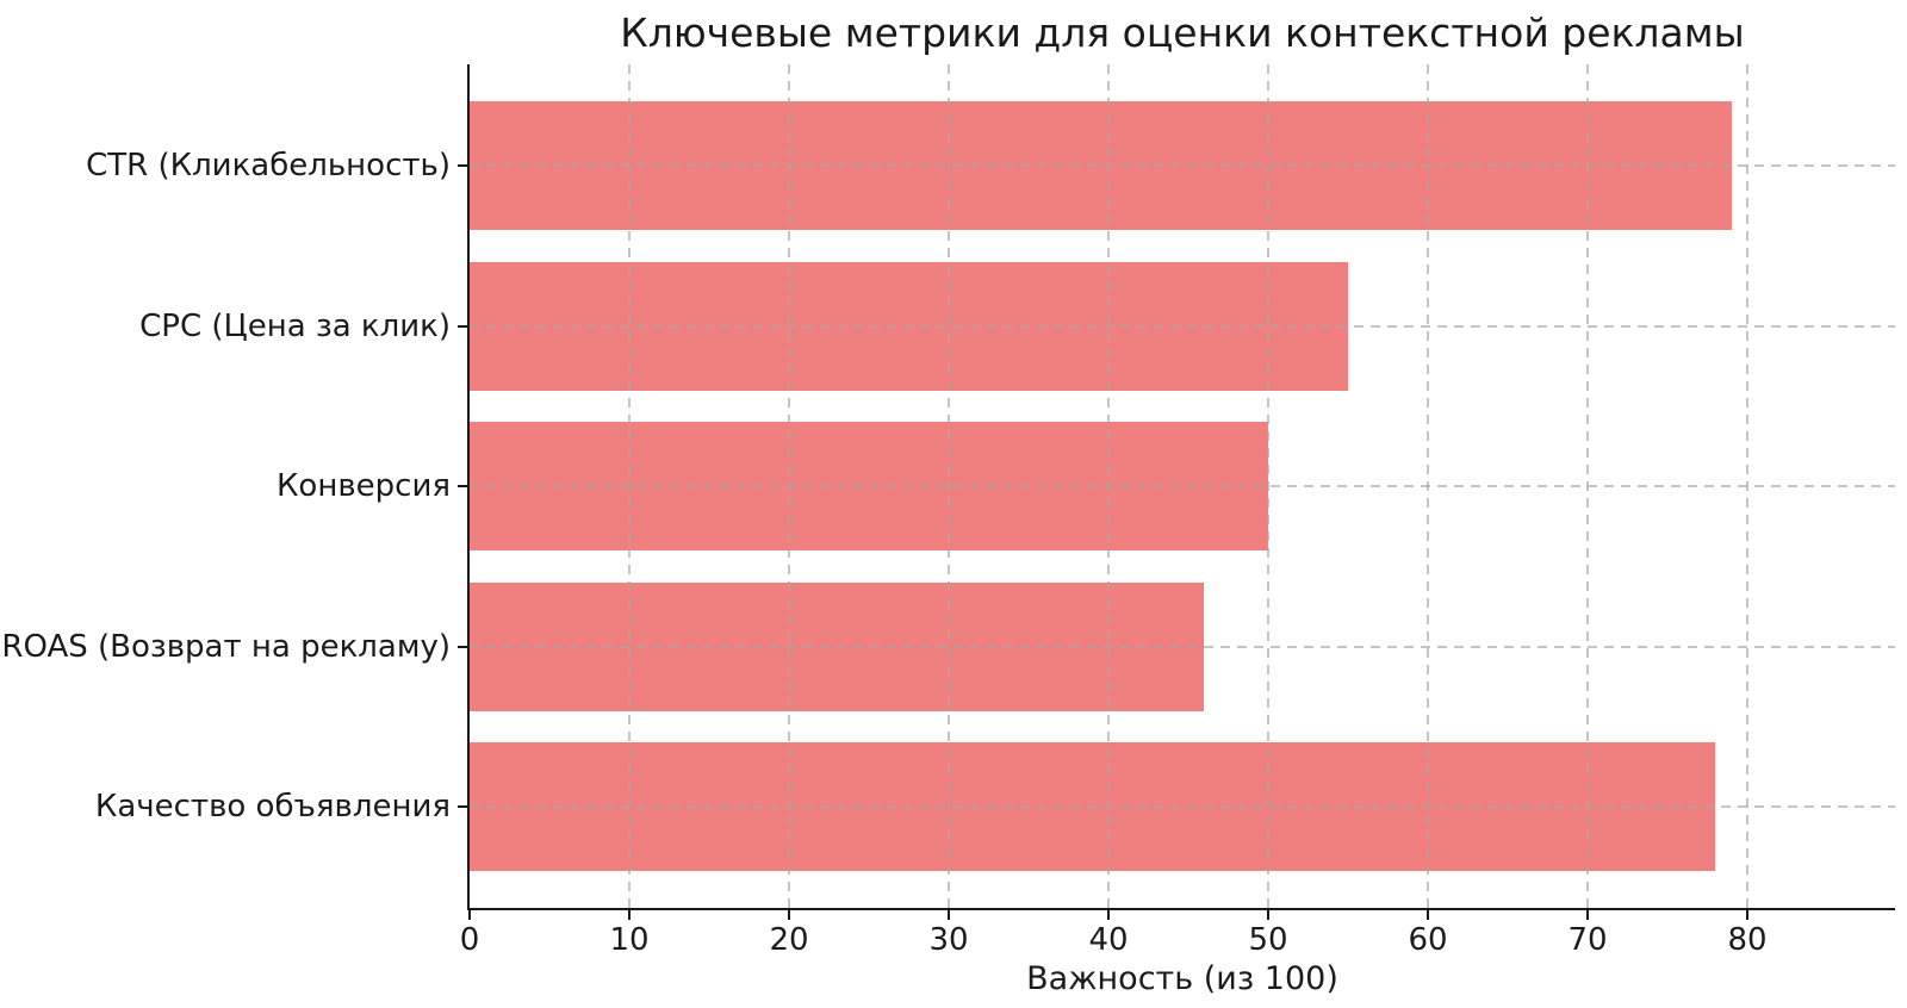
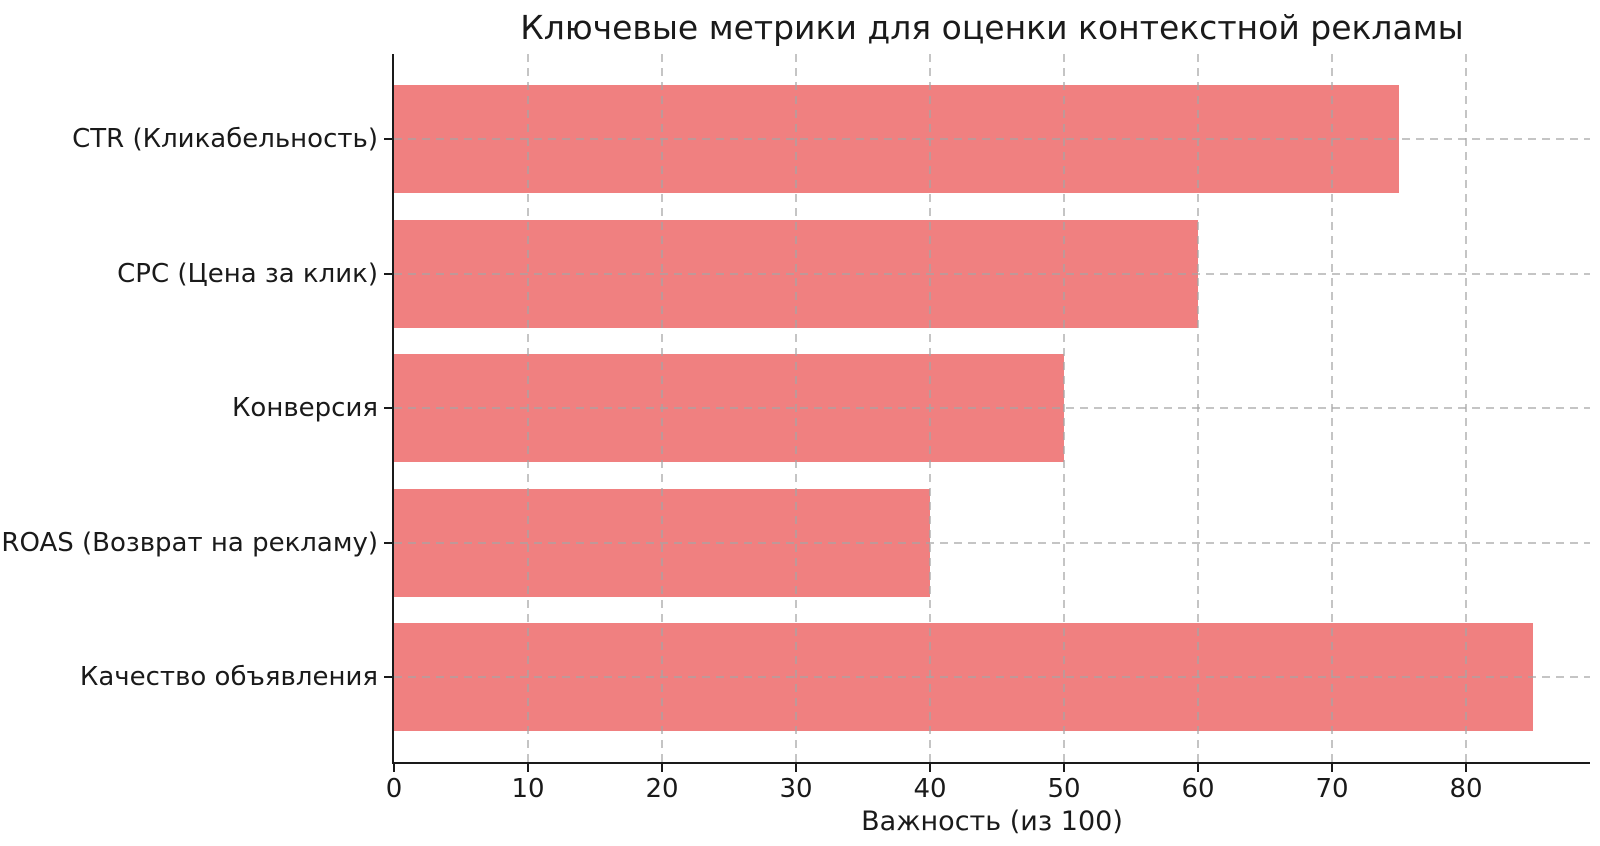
CTR (Кликабельность): 79 -> 75
CPC (Цена за клик): 55 -> 60
ROAS (Возврат на рекламу): 46 -> 40
Качество объявления: 78 -> 85
